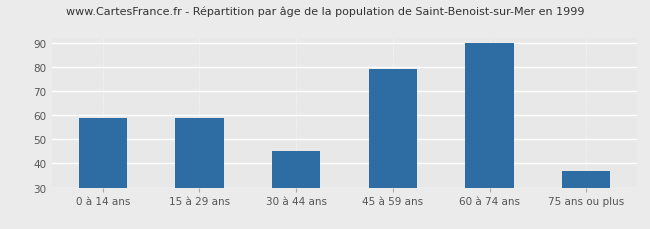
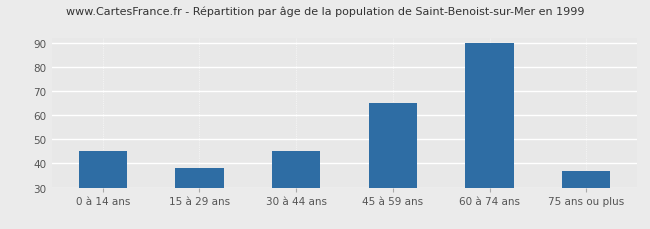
0 à 14 ans: 59 -> 45
15 à 29 ans: 59 -> 38
45 à 59 ans: 79 -> 65
